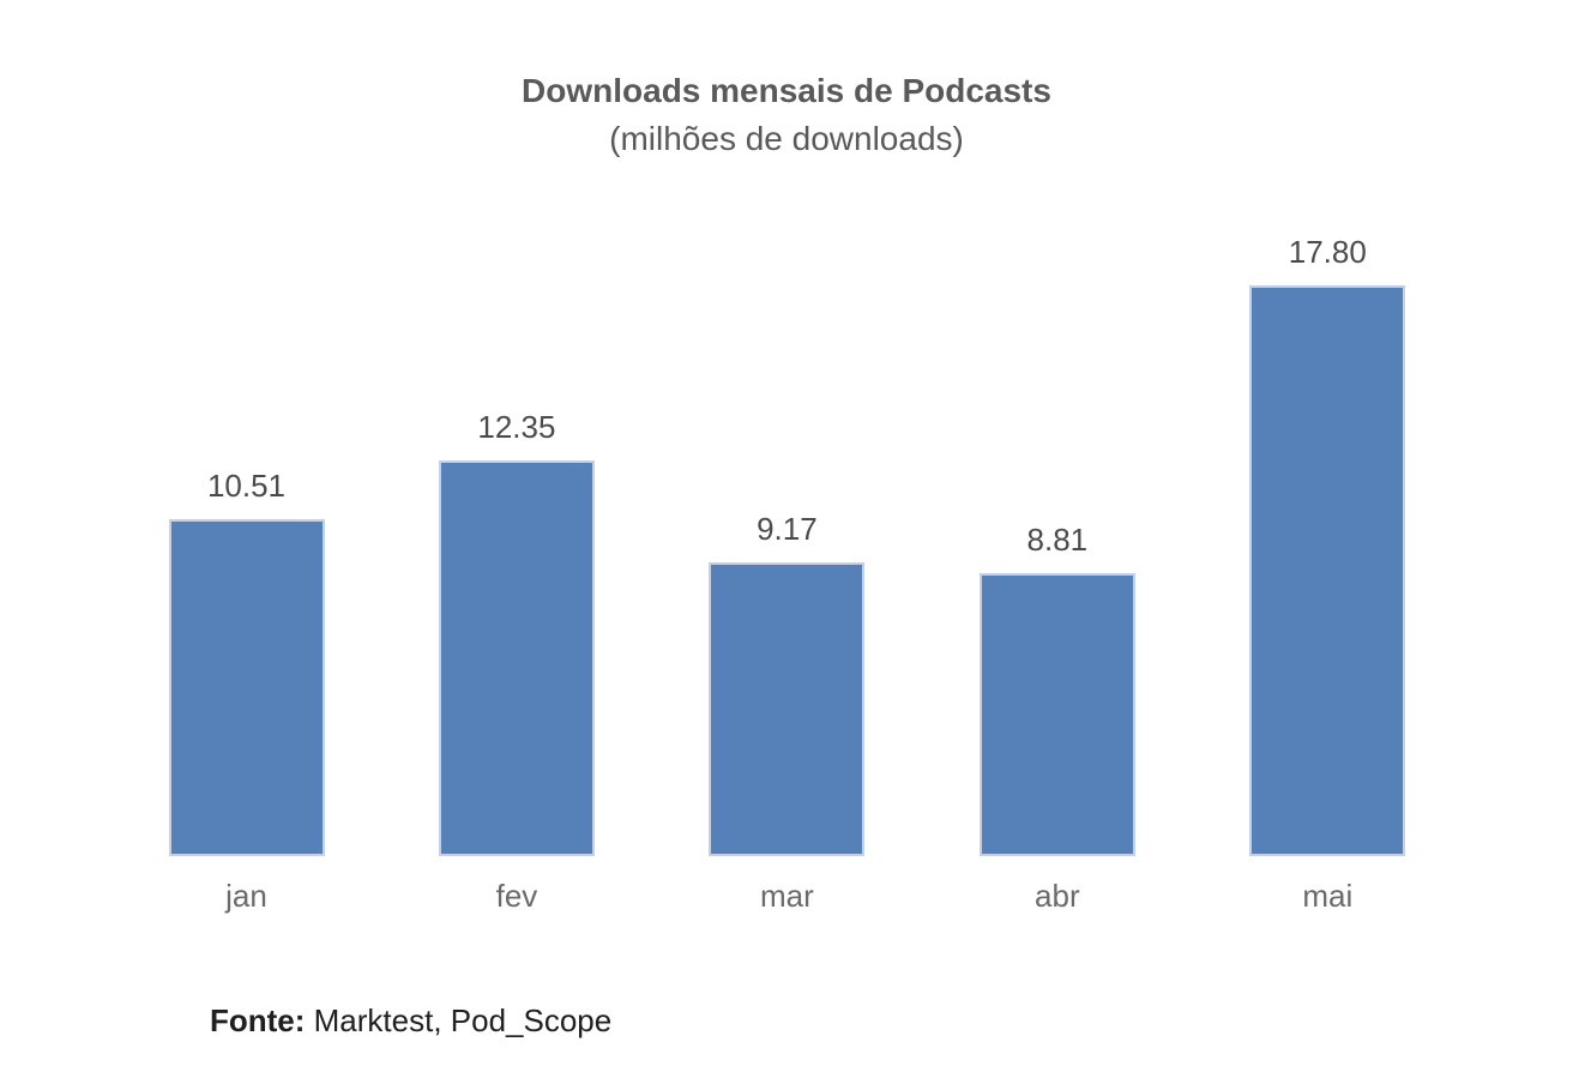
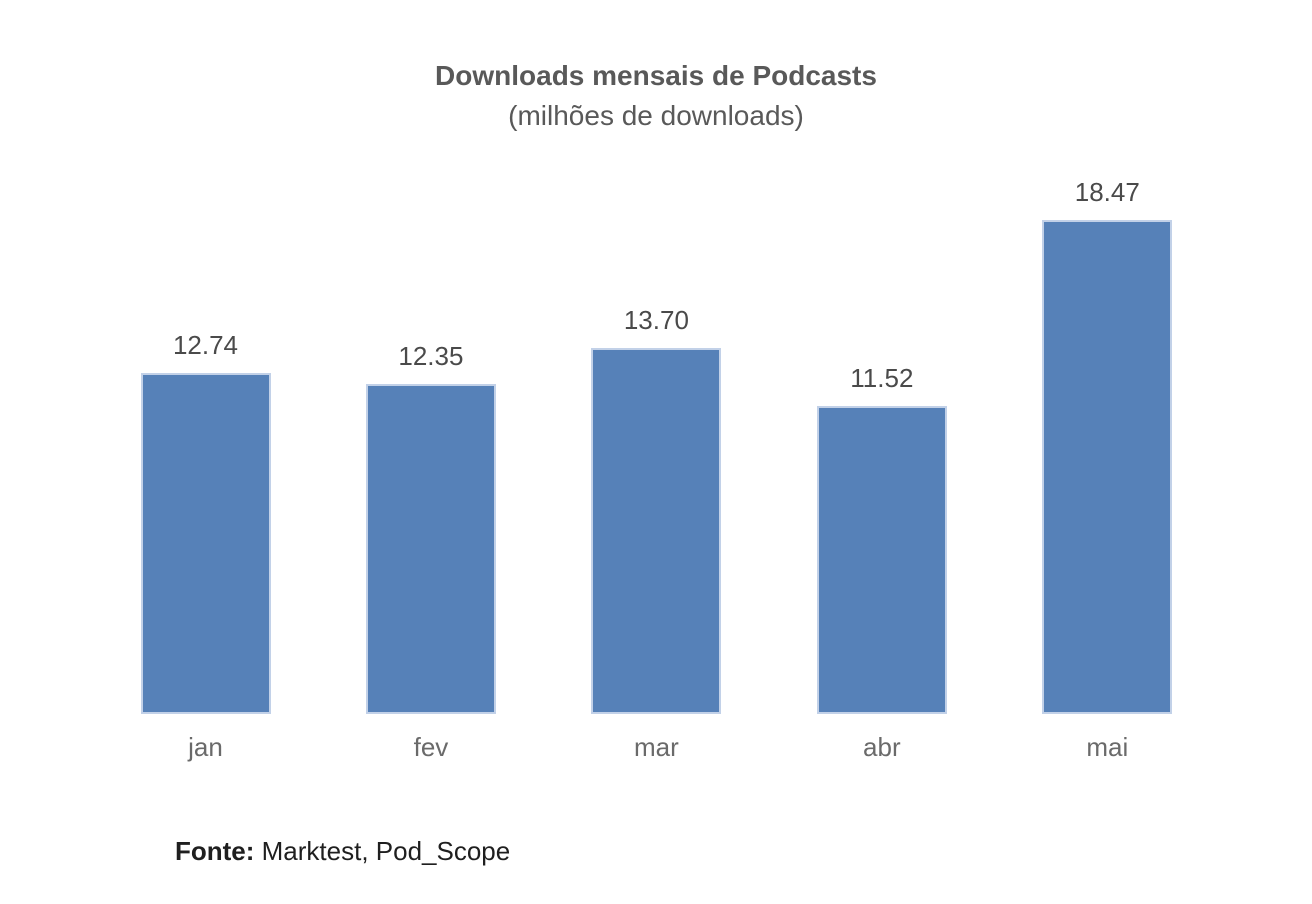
jan: 10.51 -> 12.74
mar: 9.17 -> 13.70
abr: 8.81 -> 11.52
mai: 17.80 -> 18.47
